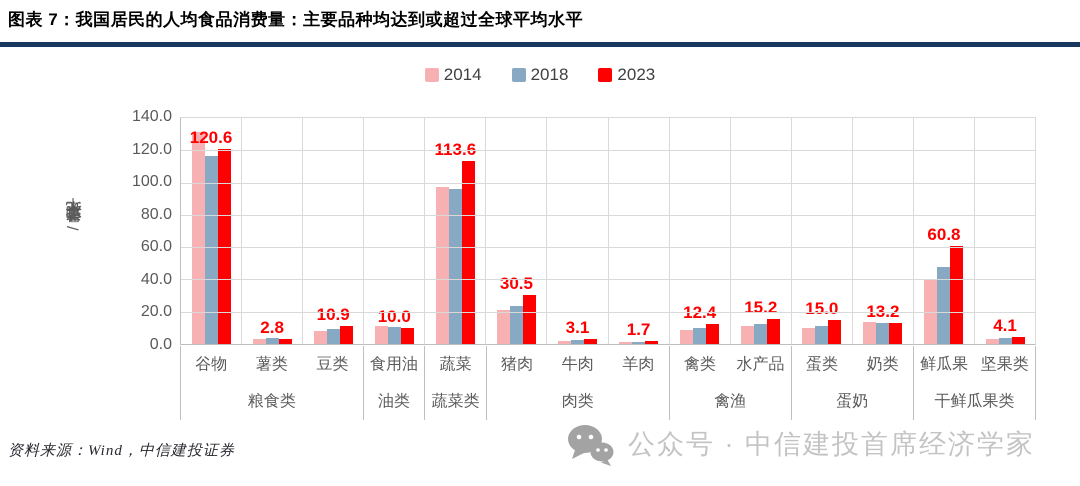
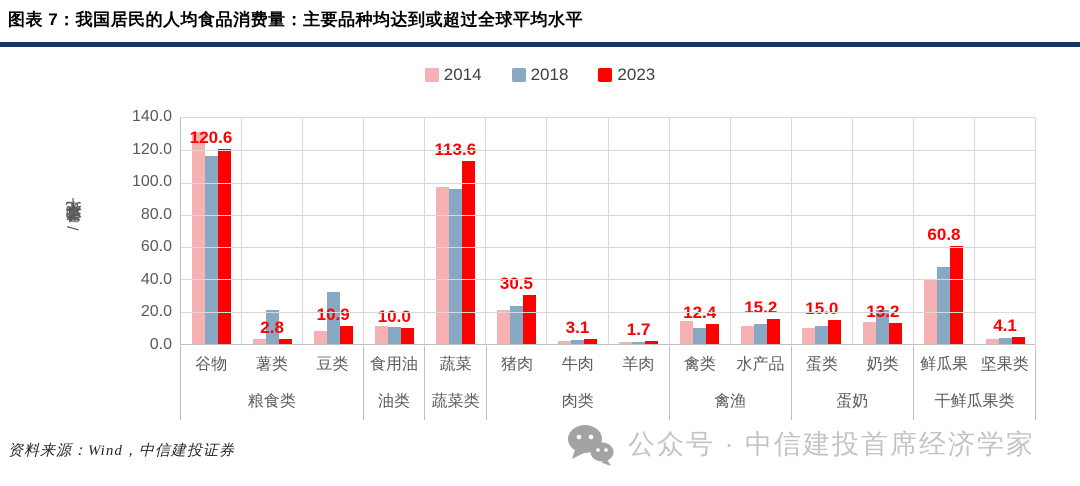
2018/薯类: 4 -> 21
2018/豆类: 9 -> 32
2014/禽类: 9 -> 14
2018/奶类: 13 -> 21
